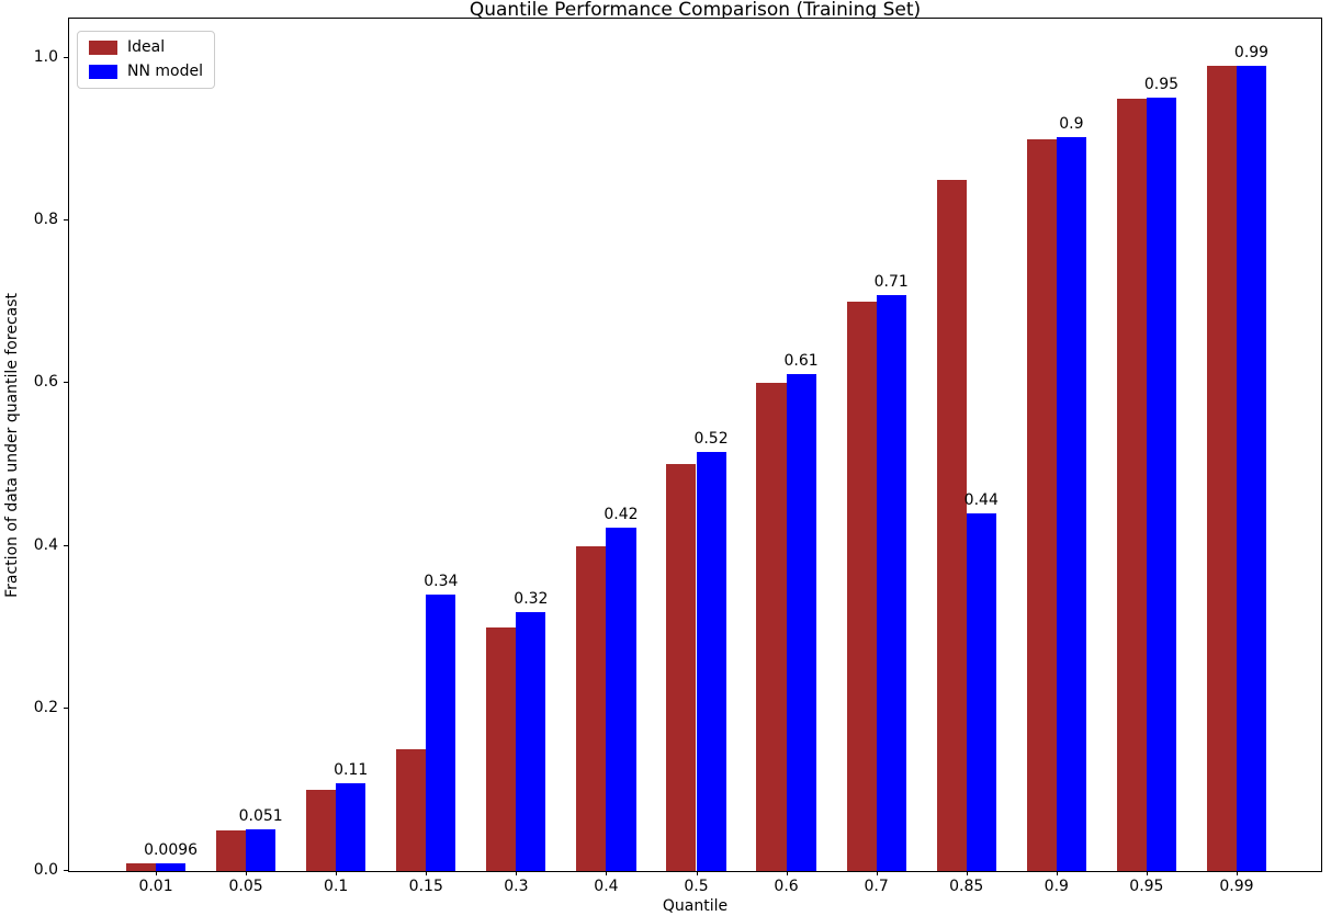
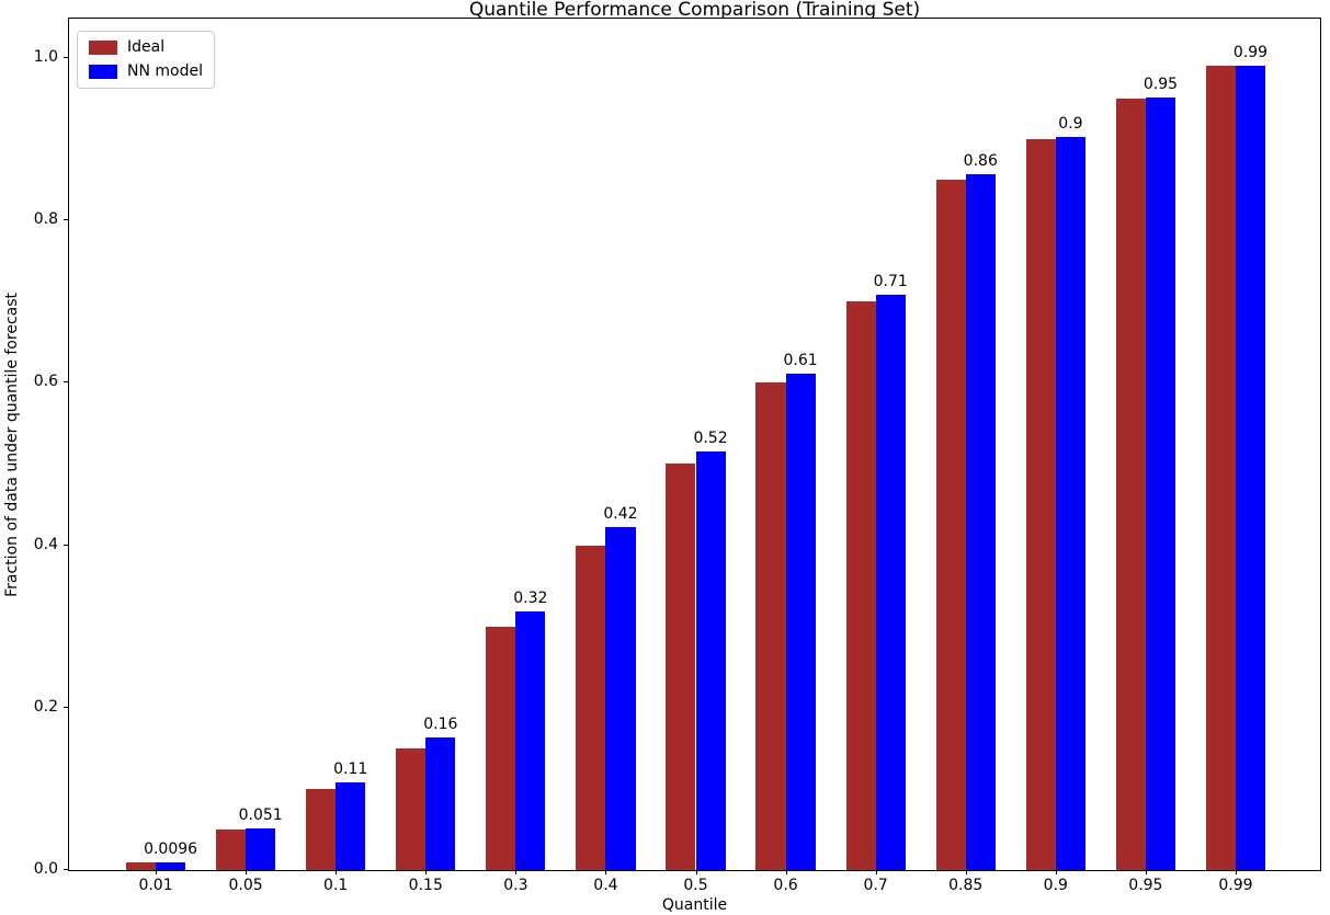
NN model/0.15: 0.34 -> 0.16
NN model/0.85: 0.44 -> 0.86
